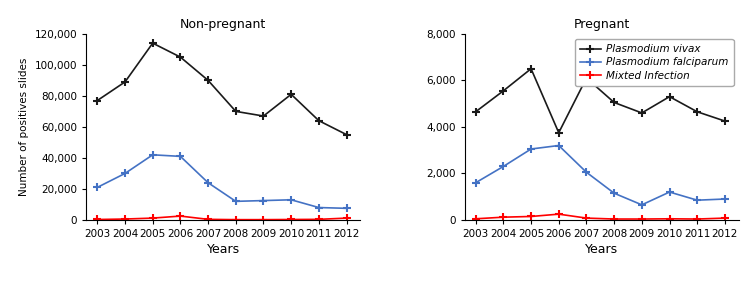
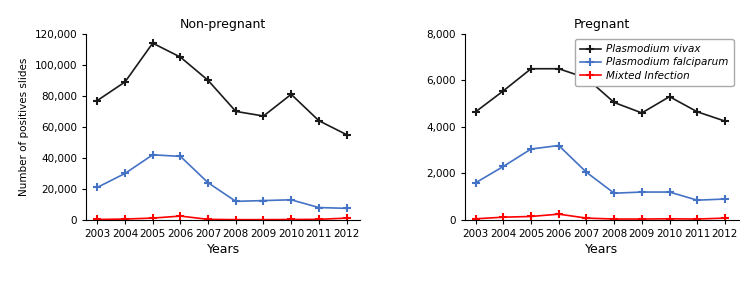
Pregnant/Plasmodium vivax/2006: 3,750 -> 6,500
Pregnant/Plasmodium falciparum/2009: 650 -> 1,200
